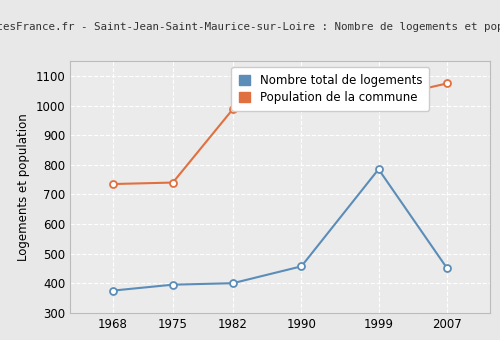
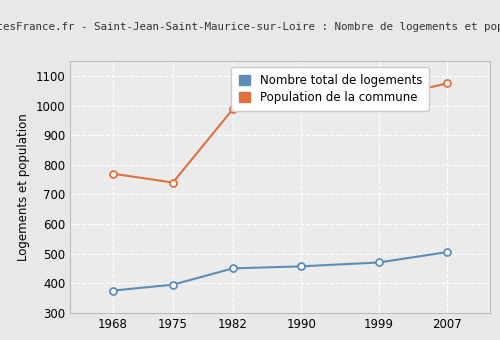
Population de la commune/1968: 735 -> 770
Nombre total de logements/1982: 400 -> 450
Nombre total de logements/1999: 785 -> 470
Nombre total de logements/2007: 450 -> 505
